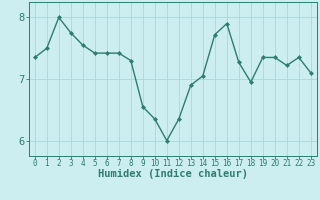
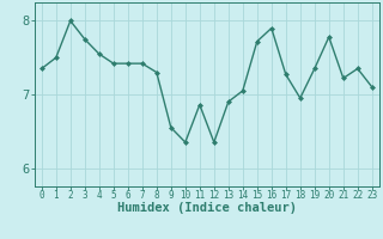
11: 6.00 -> 6.86
20: 7.35 -> 7.78
